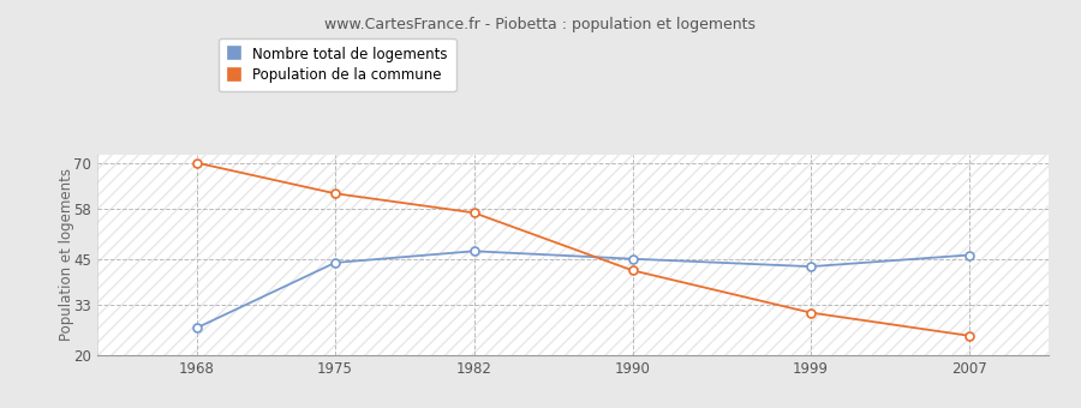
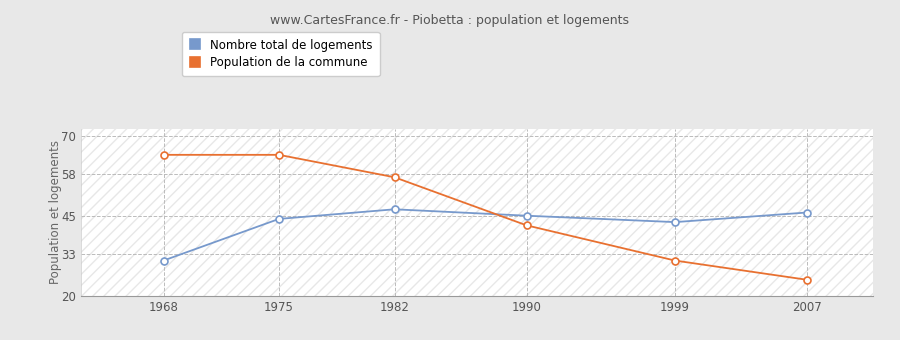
Nombre total de logements/1968: 27 -> 31
Population de la commune/1968: 70 -> 64
Population de la commune/1975: 62 -> 64
